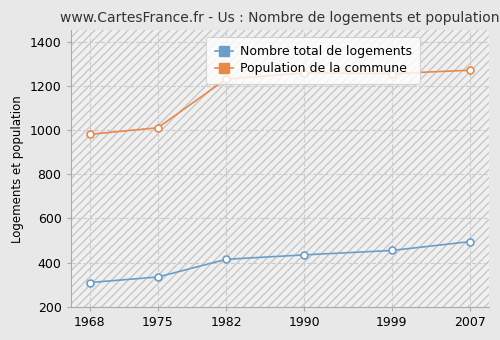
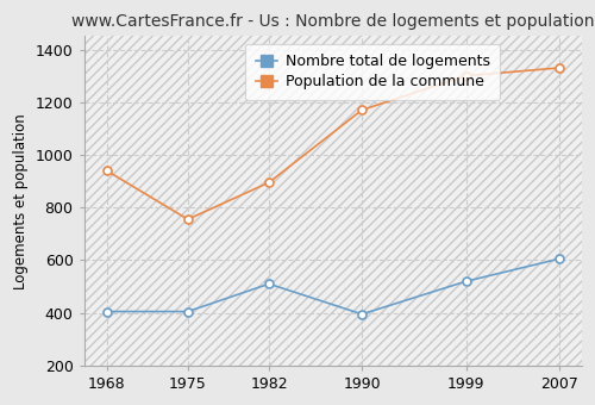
Nombre total de logements/1968: 310 -> 405
Population de la commune/1968: 980 -> 940
Nombre total de logements/1975: 335 -> 405
Population de la commune/1975: 1010 -> 755
Nombre total de logements/1982: 415 -> 510
Population de la commune/1982: 1230 -> 895
Nombre total de logements/1990: 435 -> 395
Population de la commune/1990: 1258 -> 1170
Nombre total de logements/1999: 455 -> 520
Population de la commune/1999: 1255 -> 1300
Nombre total de logements/2007: 495 -> 605
Population de la commune/2007: 1270 -> 1330
